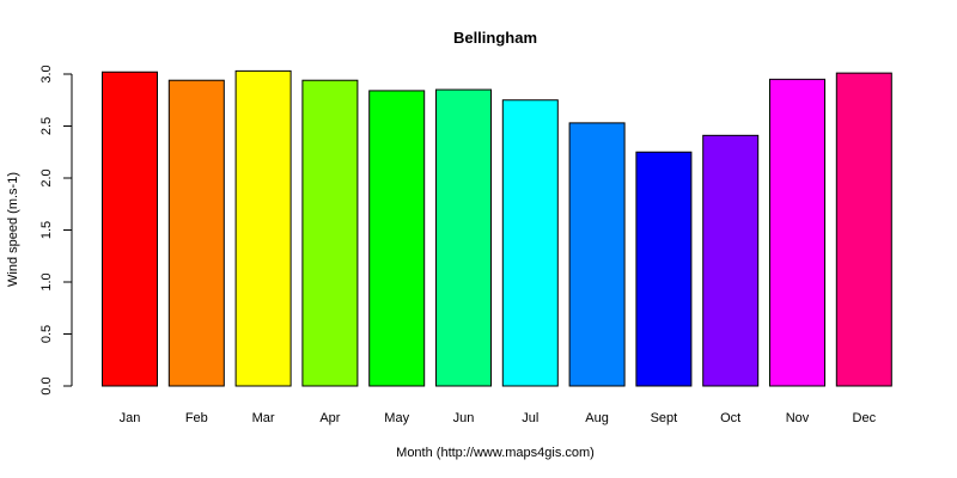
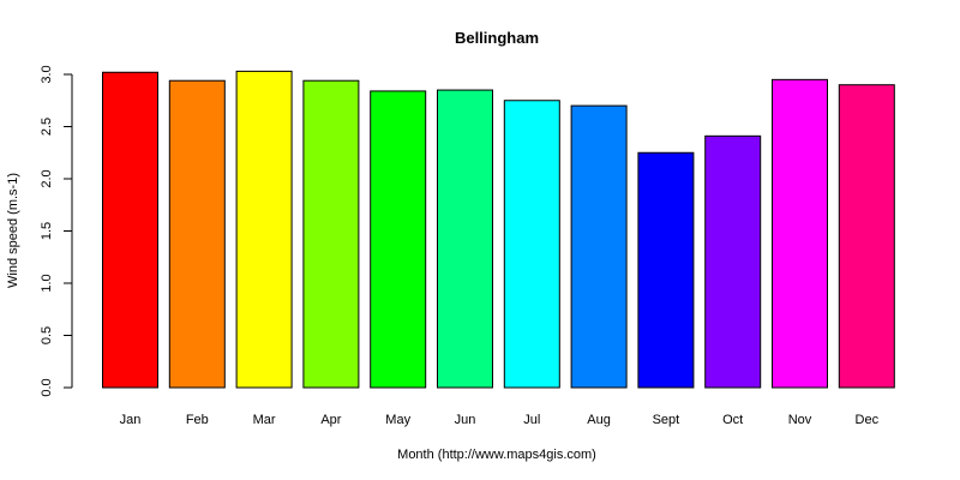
Aug: 2.5 -> 2.7
Dec: 3.0 -> 2.9
